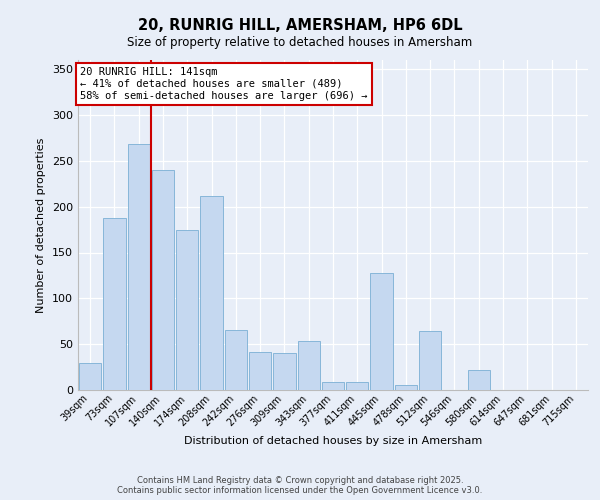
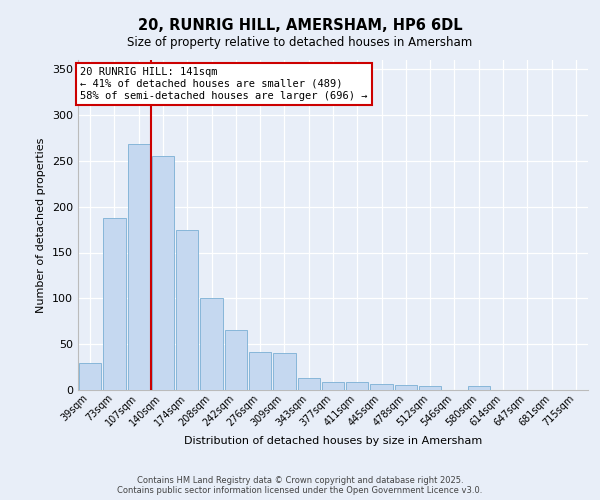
140sqm: 240 -> 255
208sqm: 212 -> 100
343sqm: 54 -> 13
445sqm: 128 -> 7
512sqm: 64 -> 4
580sqm: 22 -> 4
